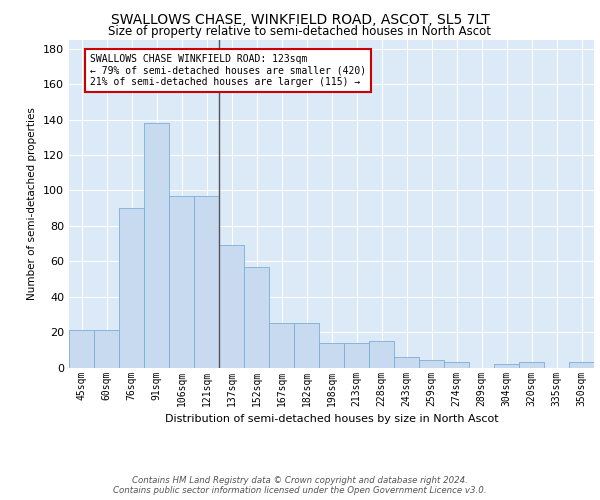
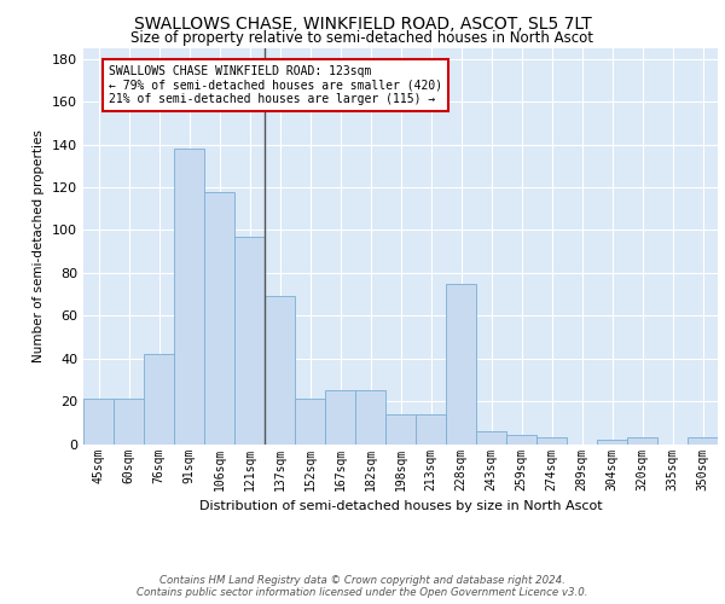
76sqm: 90 -> 42
106sqm: 97 -> 118
152sqm: 57 -> 21
228sqm: 15 -> 75
